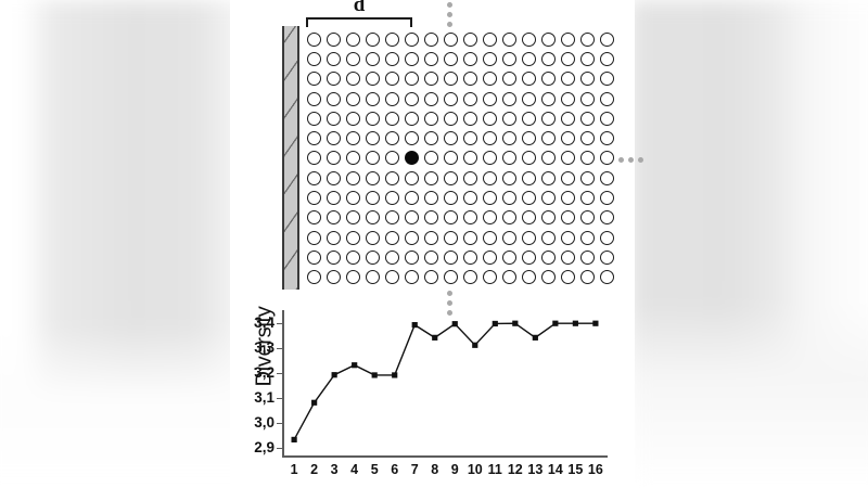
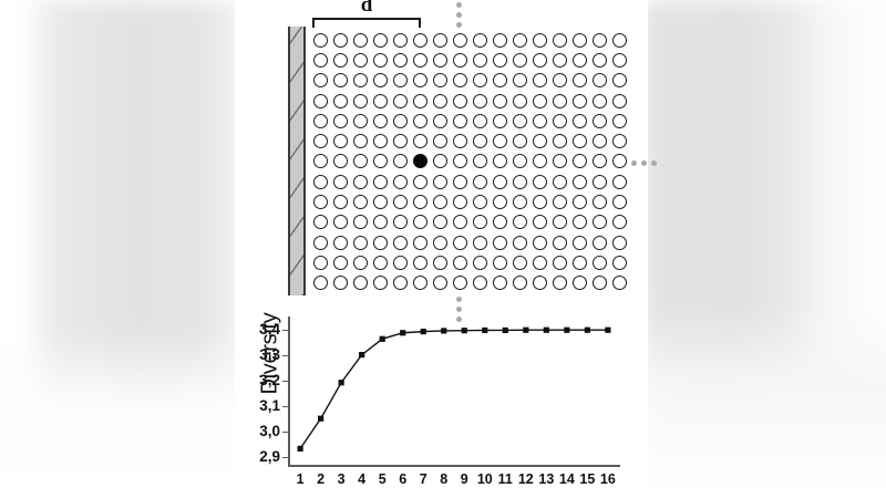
2: 3,08 -> 3,05
4: 3,23 -> 3,30
5: 3,19 -> 3,36
6: 3,19 -> 3,39
8: 3,34 -> 3,39
10: 3,31 -> 3,40
13: 3,34 -> 3,40
